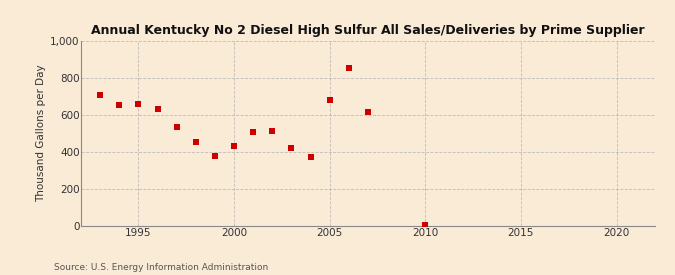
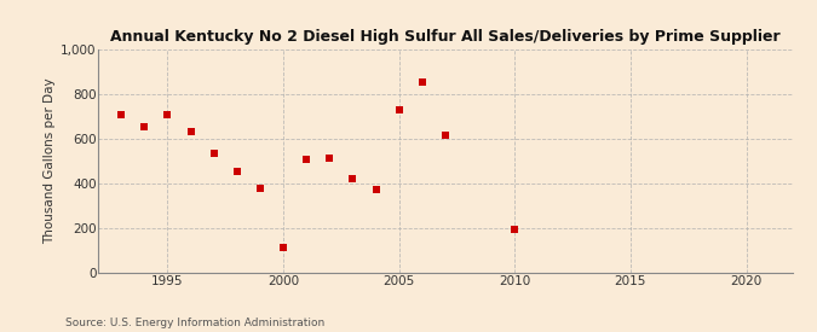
1995: 660 -> 710
2000: 430 -> 110
2005: 680 -> 730
2010: 0 -> 190
